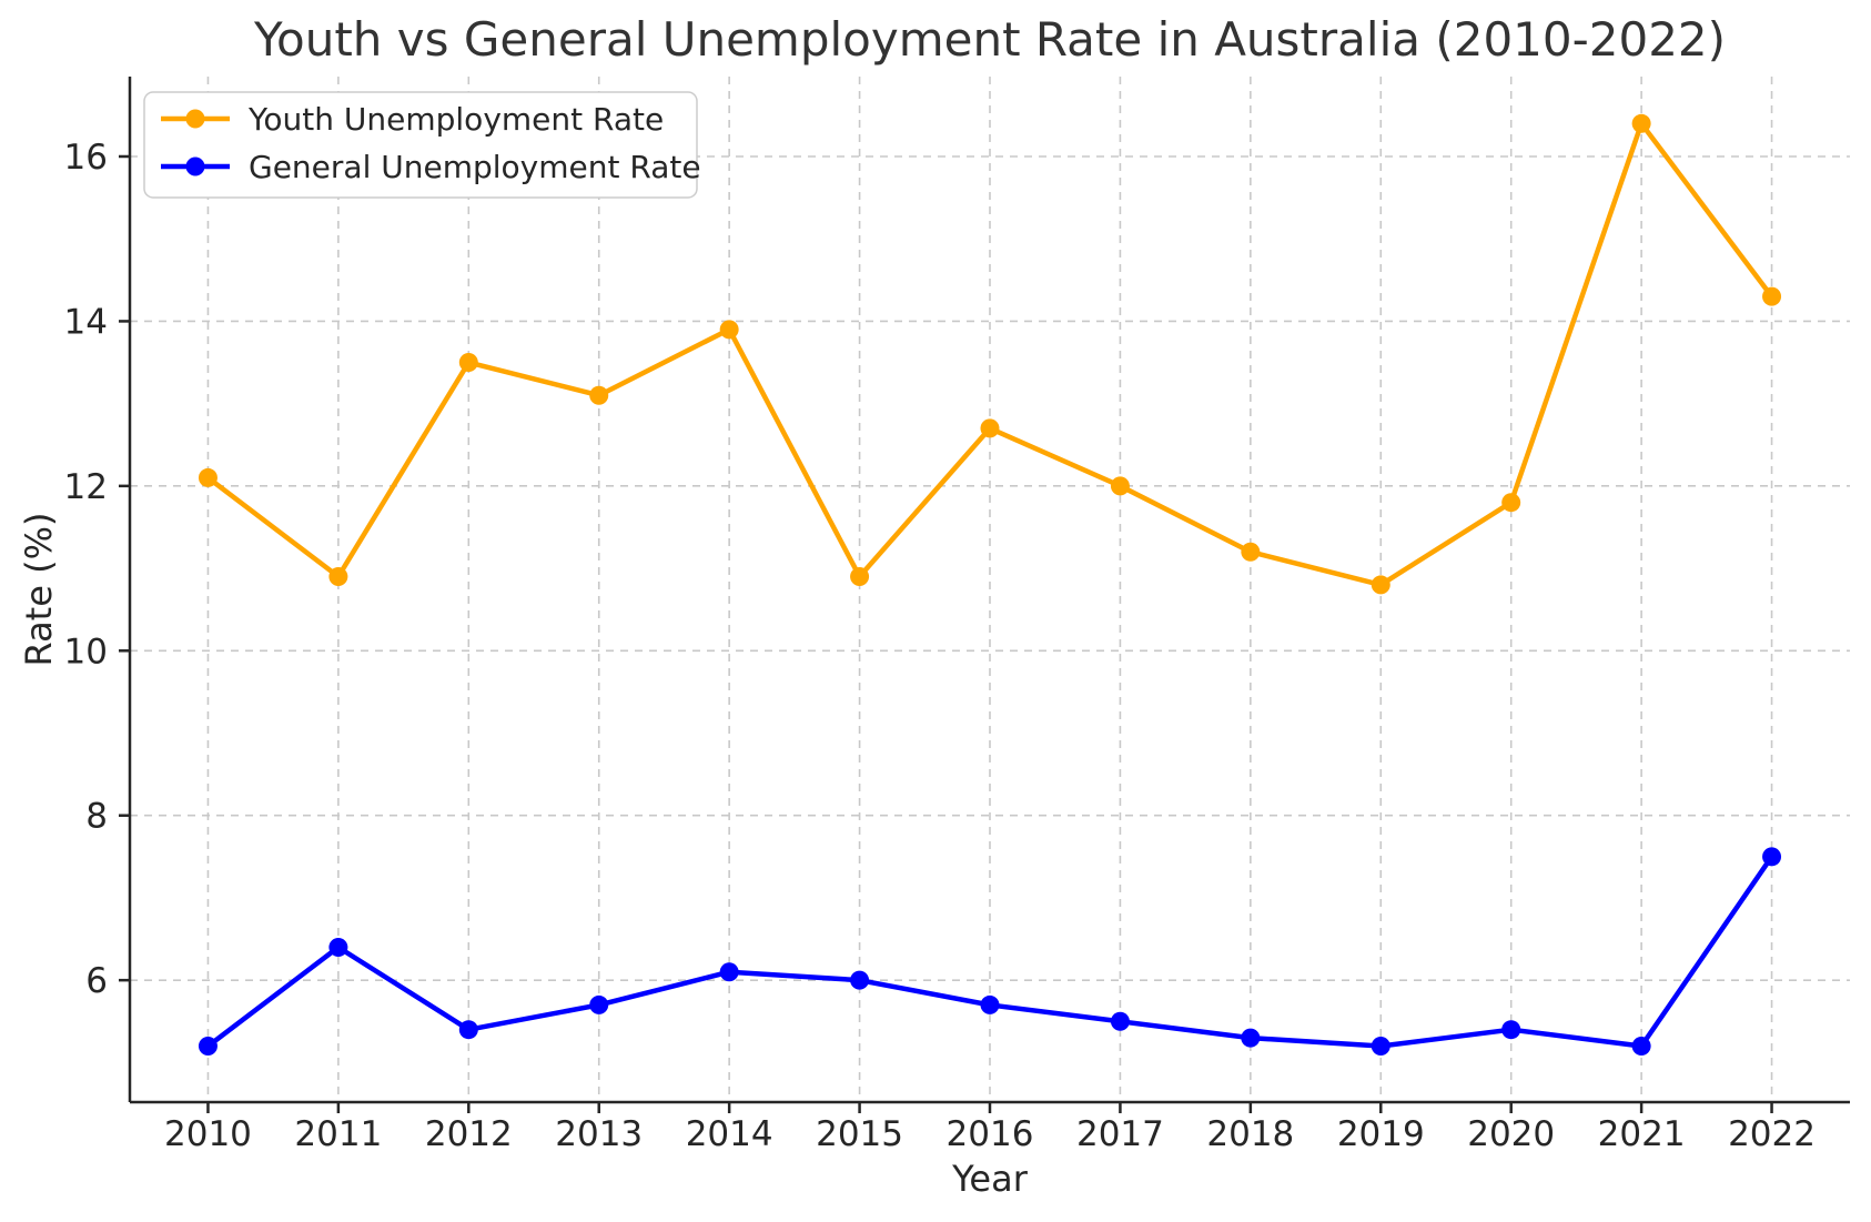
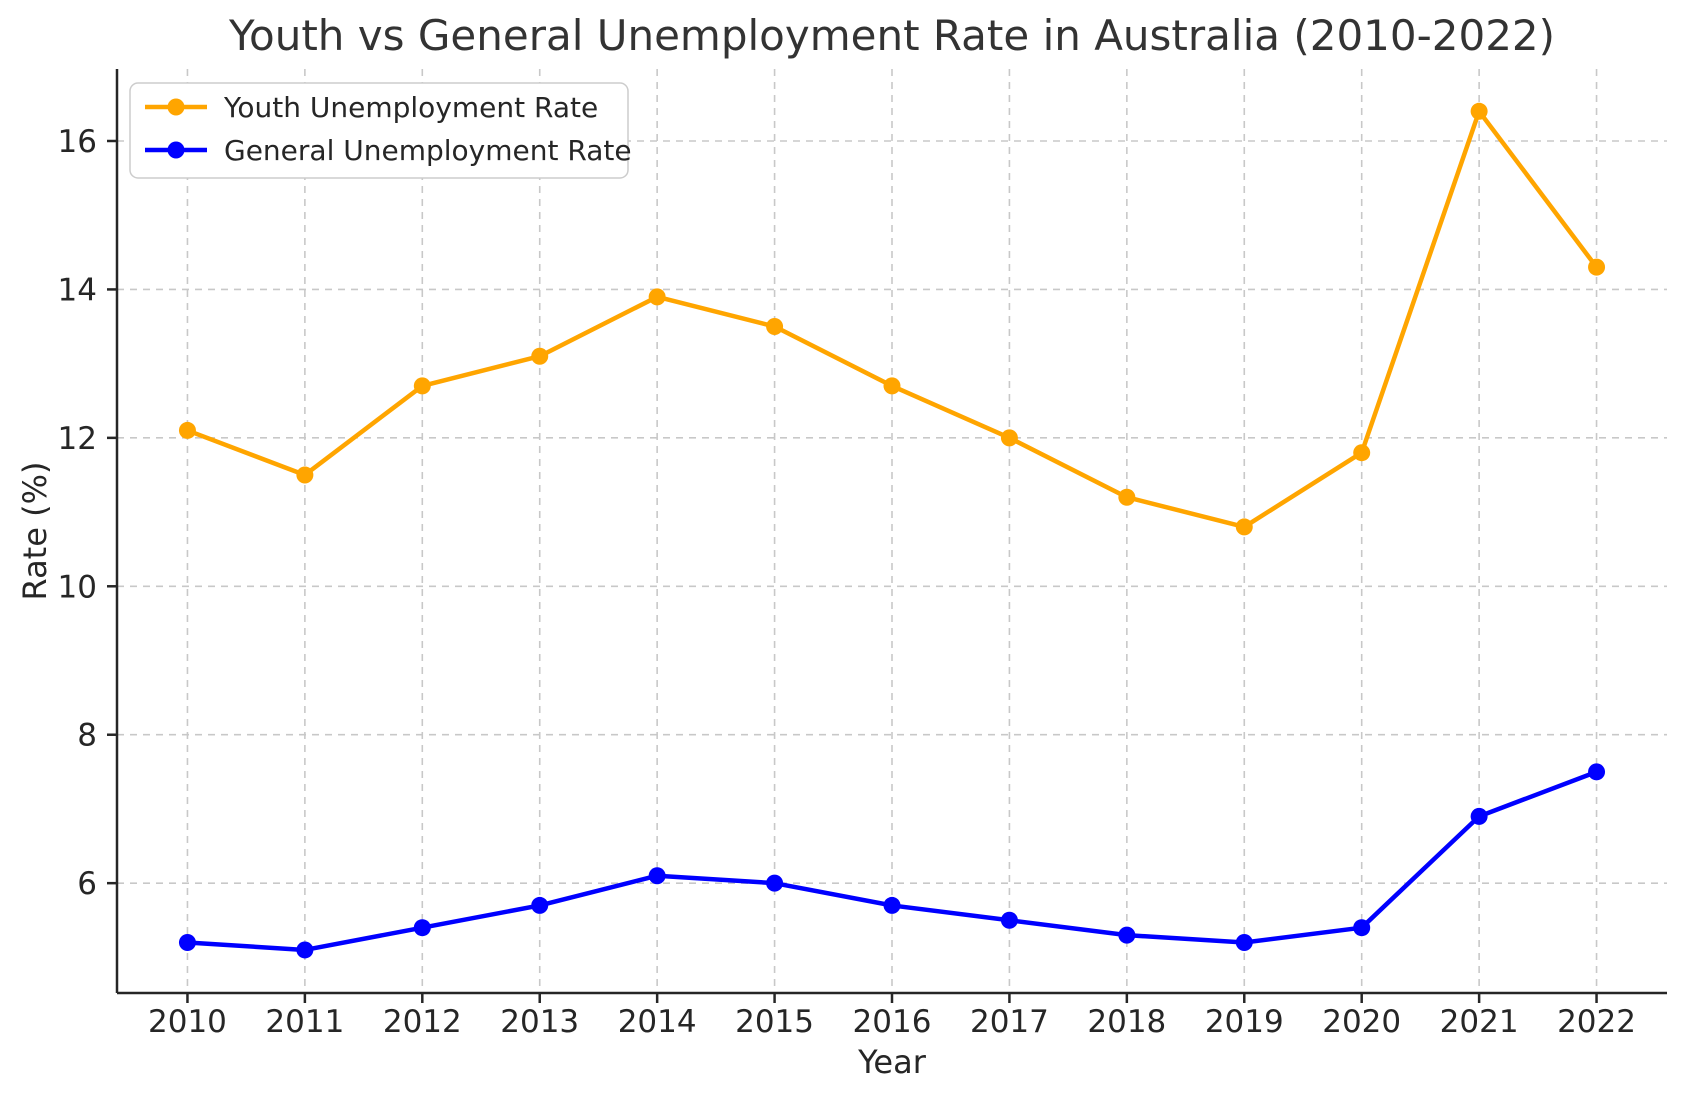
Youth Unemployment Rate/2011: 10.9 -> 11.5
General Unemployment Rate/2011: 6.4 -> 5.1
Youth Unemployment Rate/2012: 13.5 -> 12.7
Youth Unemployment Rate/2015: 10.9 -> 13.5
General Unemployment Rate/2021: 5.2 -> 6.9
